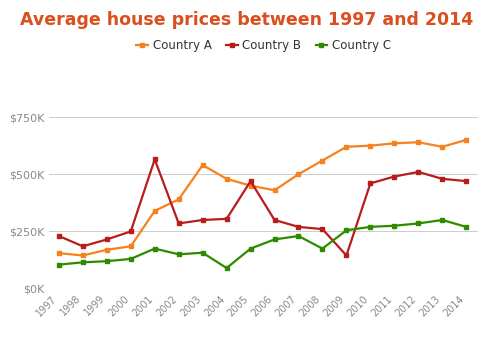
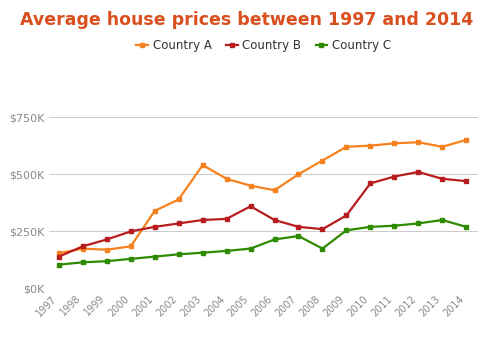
Country B/1997: $230K -> $140K
Country A/1998: $145K -> $175K
Country B/2001: $565K -> $270K
Country C/2001: $175K -> $140K
Country C/2004: $90K -> $165K
Country B/2005: $470K -> $360K
Country B/2009: $145K -> $320K
